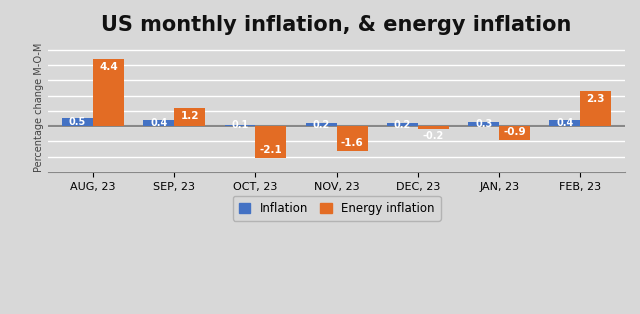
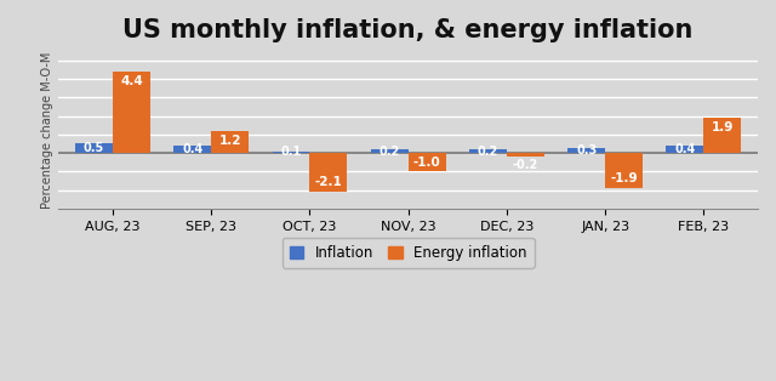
Energy inflation/NOV, 23: -1.6 -> -1.0
Energy inflation/JAN, 23: -0.9 -> -1.9
Energy inflation/FEB, 23: 2.3 -> 1.9
